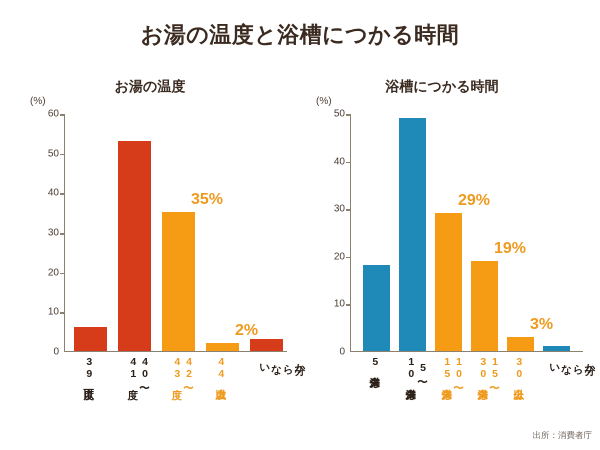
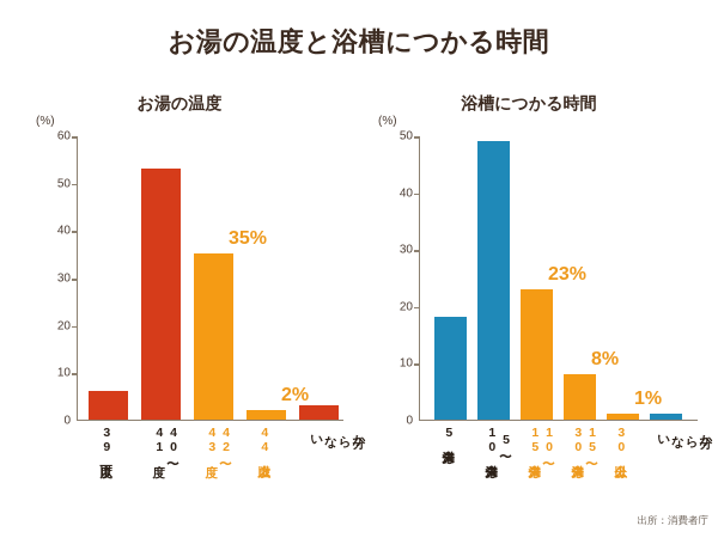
浴槽につかる時間/10〜15分未満: 29% -> 23%
浴槽につかる時間/15〜30分未満: 19% -> 8%
浴槽につかる時間/30分以上: 3% -> 1%
